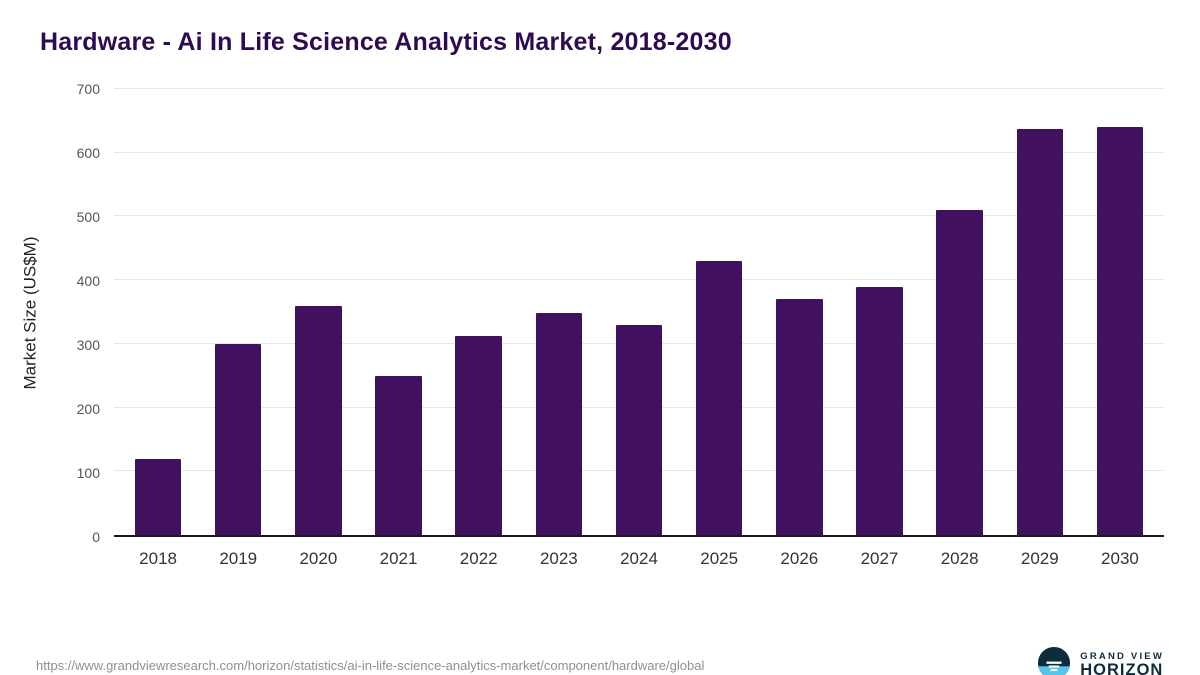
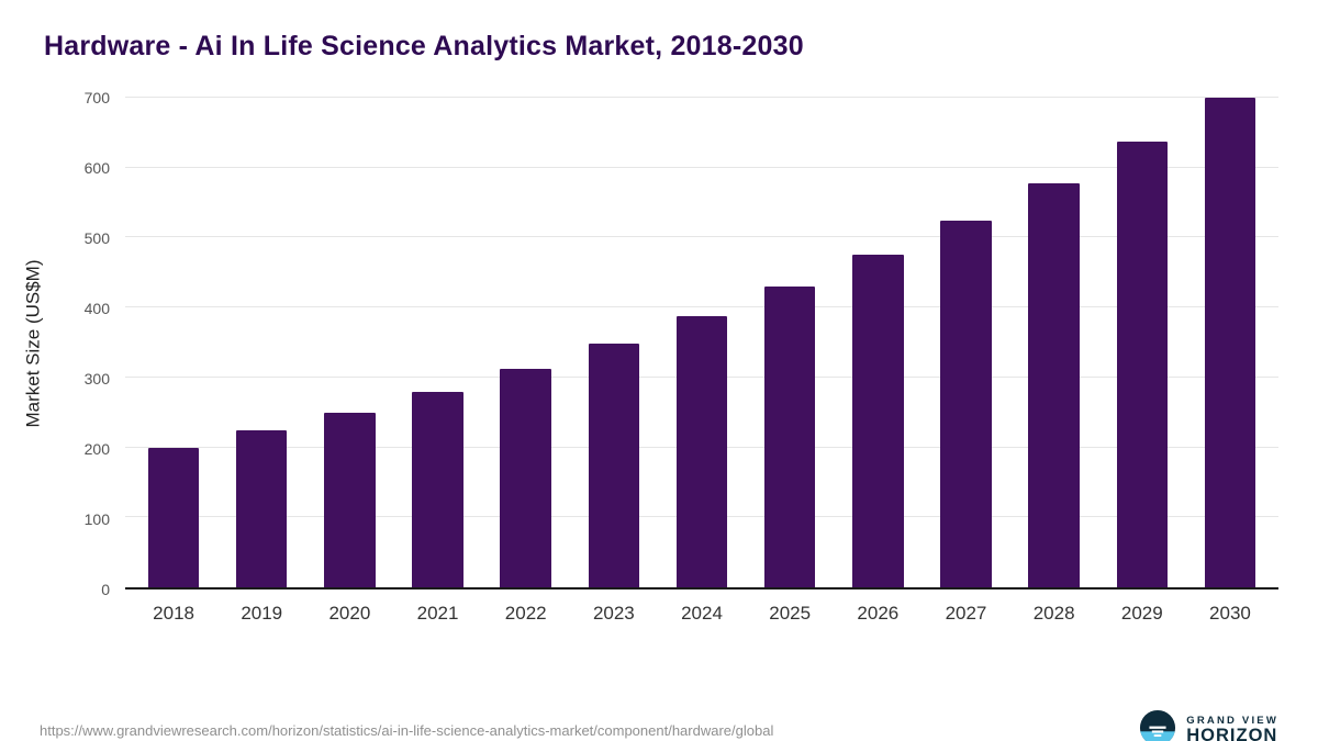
2018: 120 -> 200
2019: 300 -> 220
2020: 360 -> 250
2021: 250 -> 280
2024: 330 -> 390
2026: 370 -> 480
2027: 390 -> 520
2028: 510 -> 580
2030: 640 -> 700
